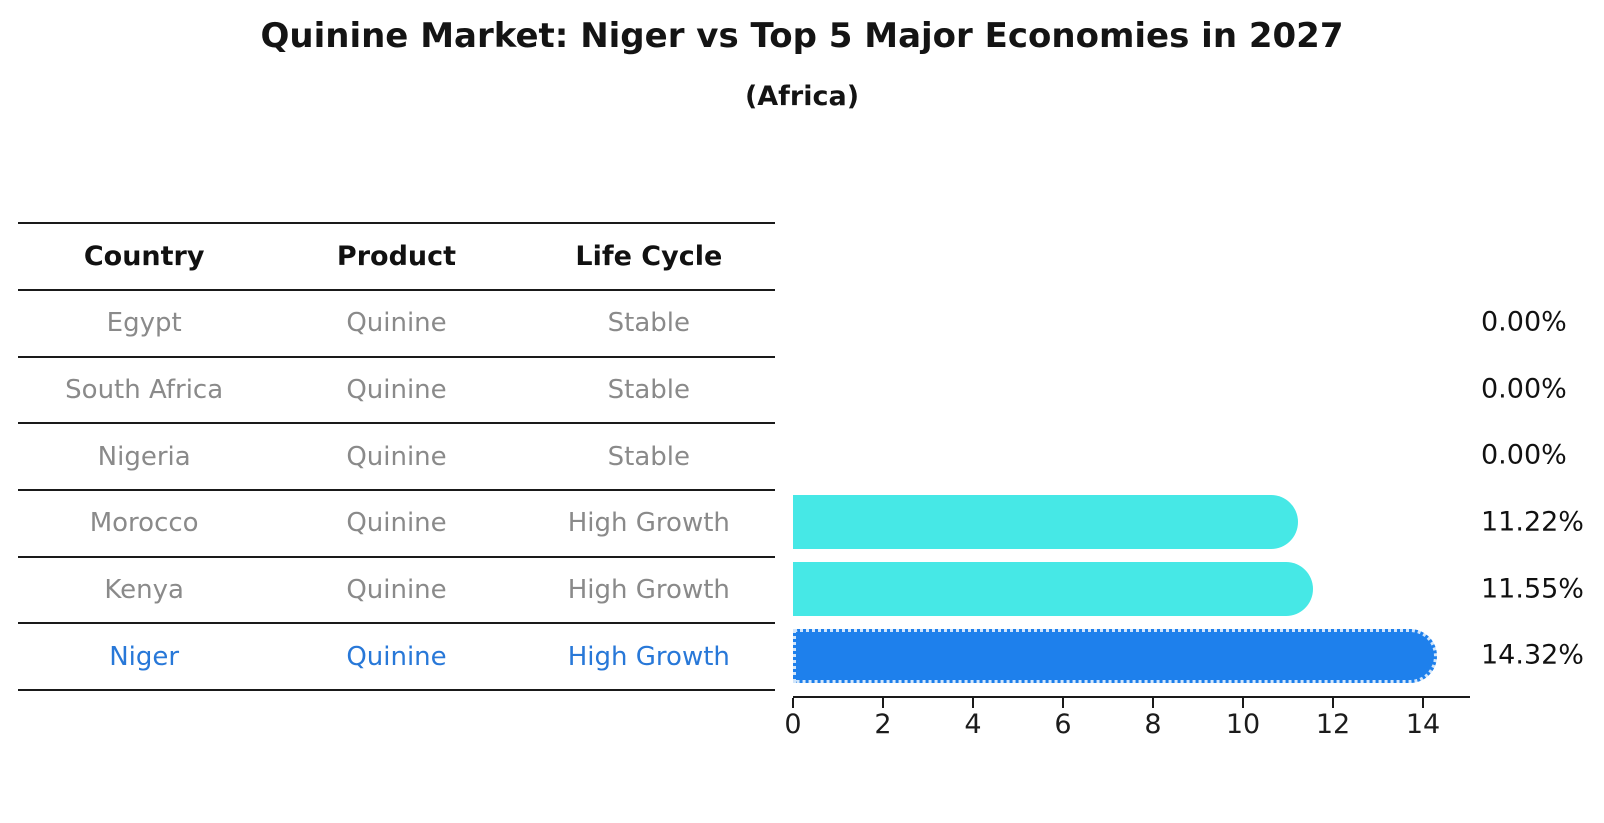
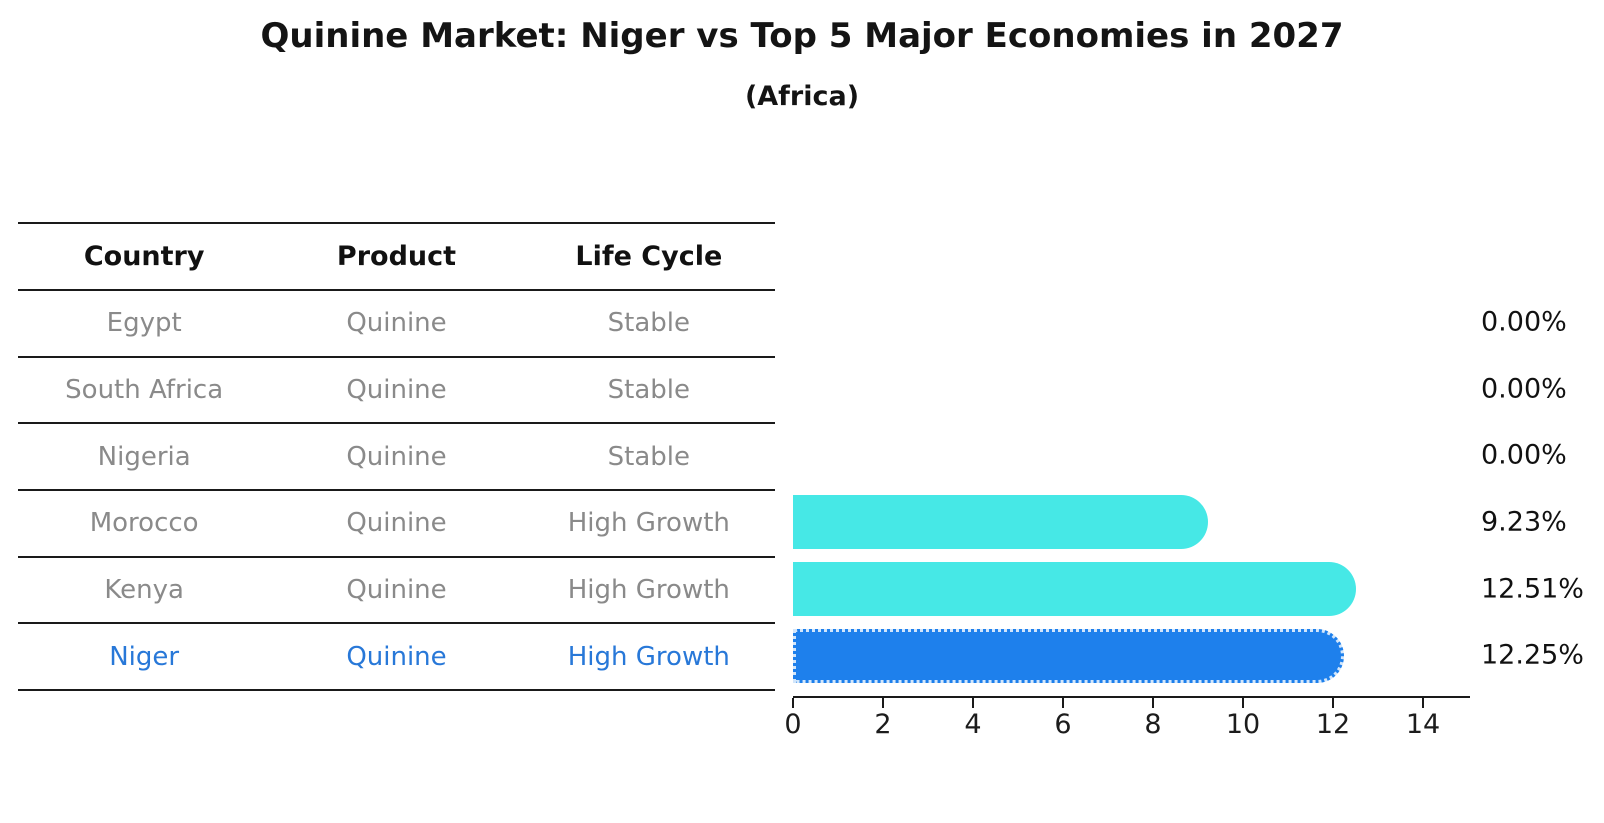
Morocco: 11.22% -> 9.23%
Kenya: 11.55% -> 12.51%
Niger: 14.32% -> 12.25%
